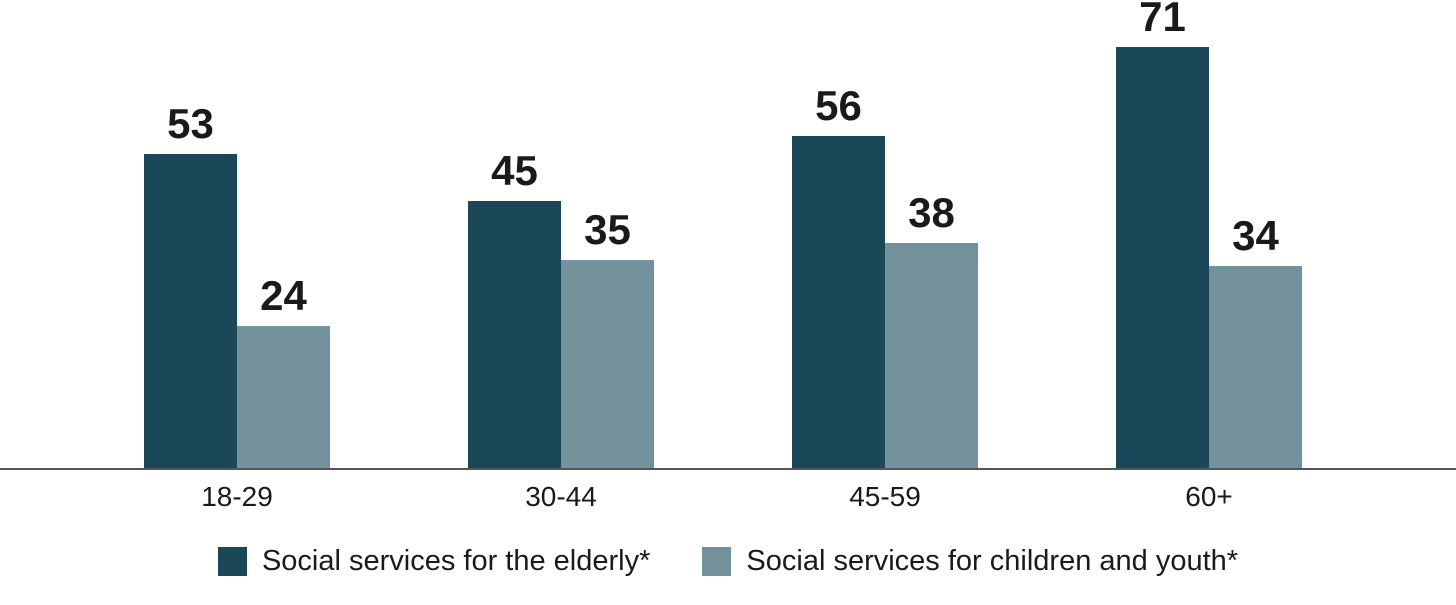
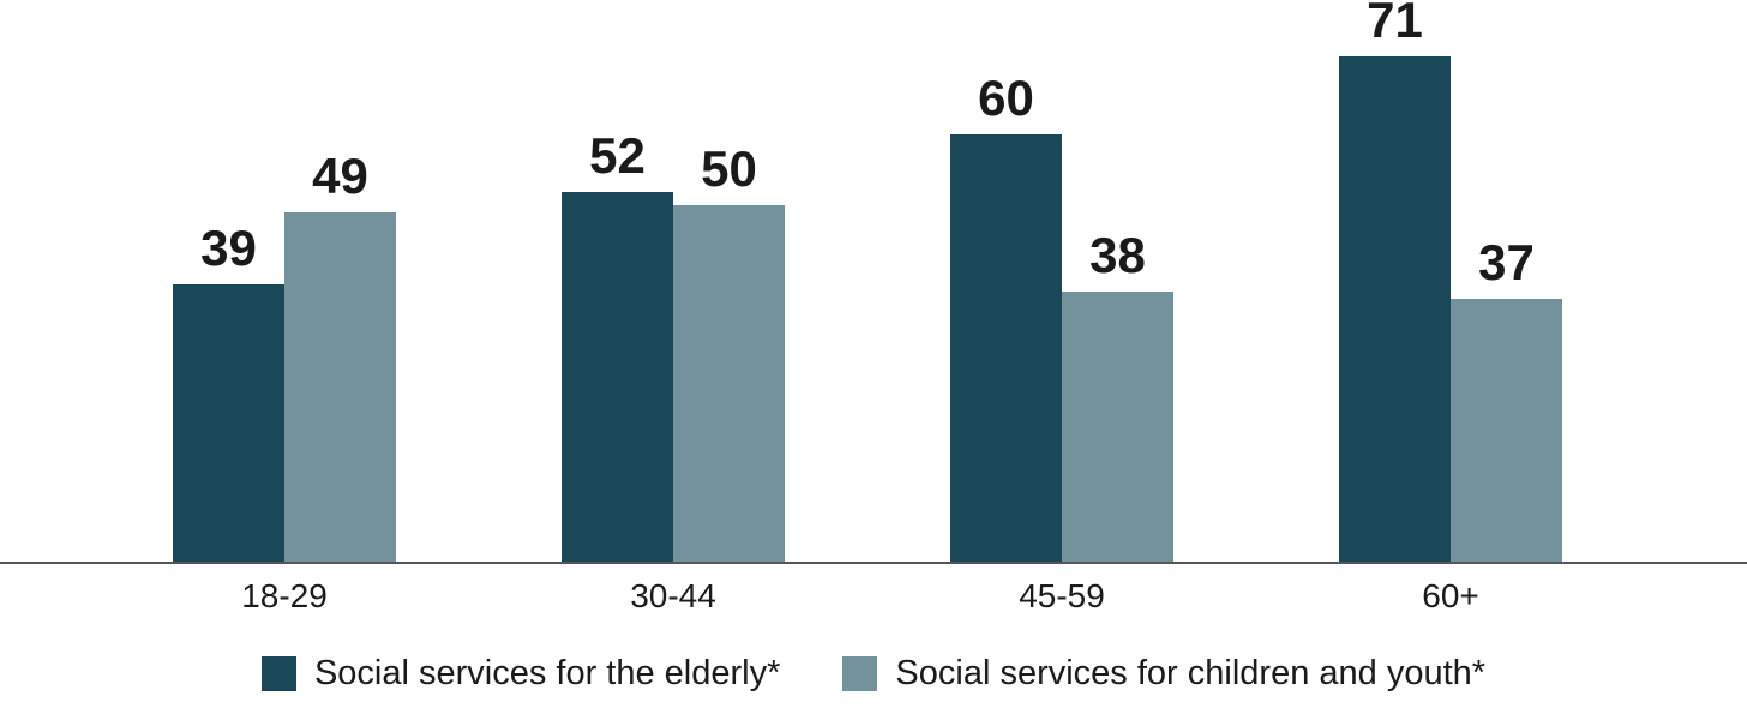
Social services for the elderly*/18-29: 53 -> 39
Social services for children and youth*/18-29: 24 -> 49
Social services for the elderly*/30-44: 45 -> 52
Social services for children and youth*/30-44: 35 -> 50
Social services for the elderly*/45-59: 56 -> 60
Social services for children and youth*/60+: 34 -> 37
